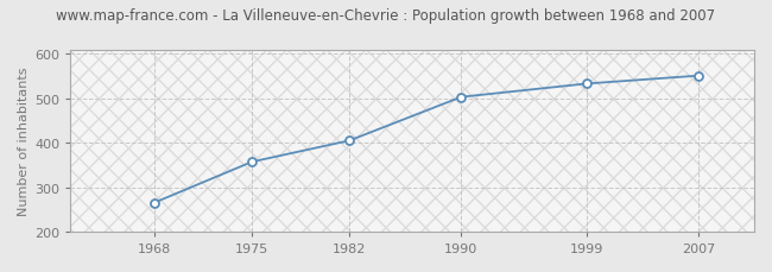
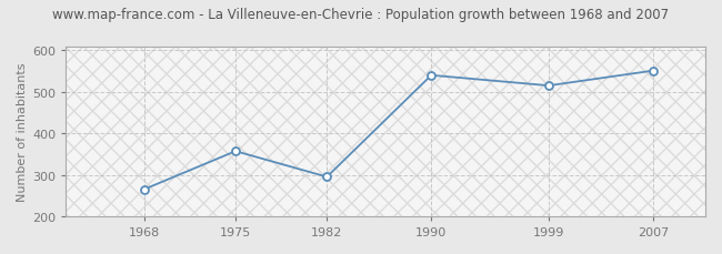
1982: 405 -> 295
1990: 503 -> 540
1999: 533 -> 515
